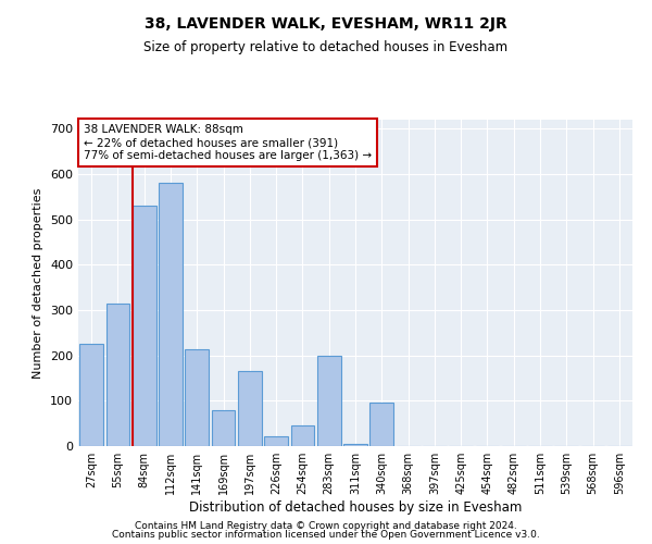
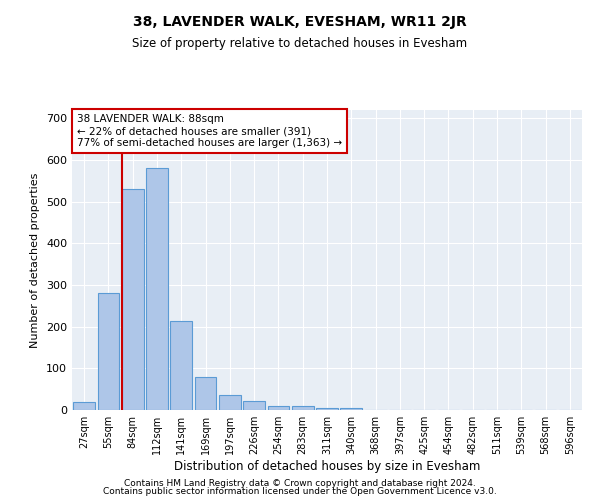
27sqm: 225 -> 20
55sqm: 315 -> 280
197sqm: 165 -> 37
254sqm: 45 -> 10
283sqm: 200 -> 10
340sqm: 95 -> 5
